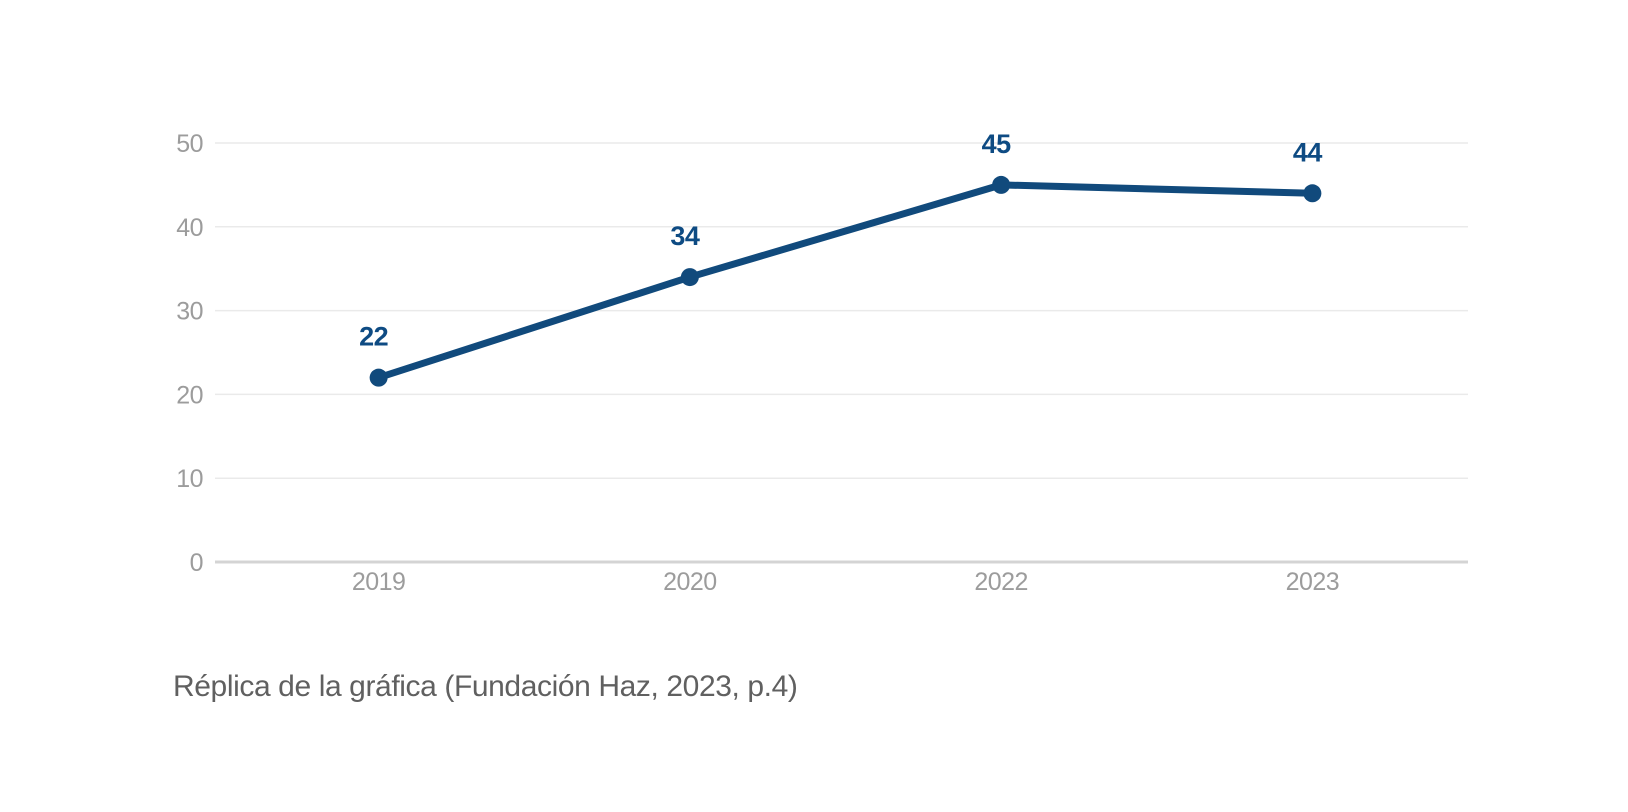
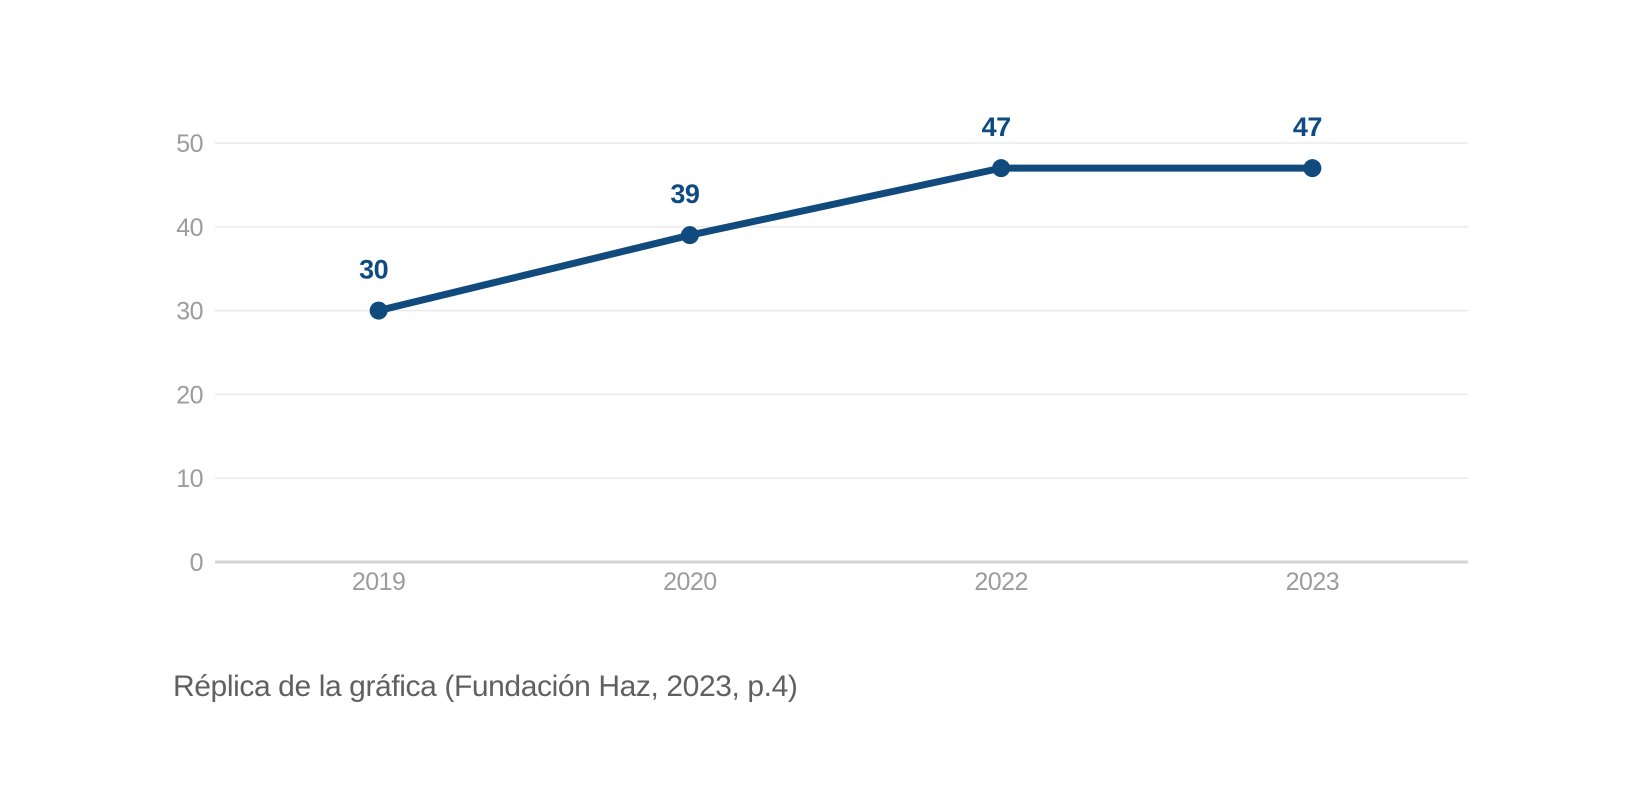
2019: 22 -> 30
2020: 34 -> 39
2022: 45 -> 47
2023: 44 -> 47
